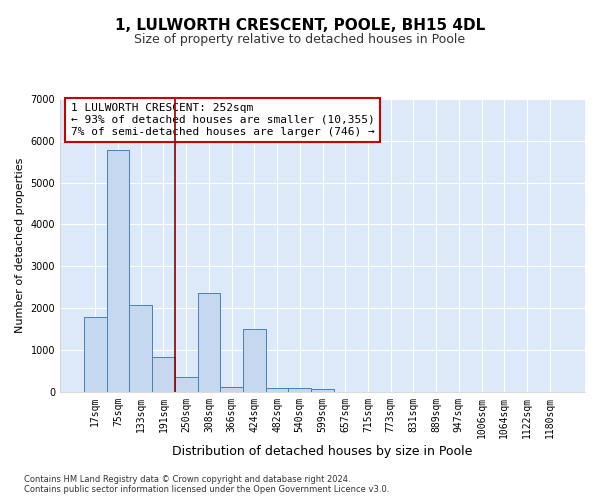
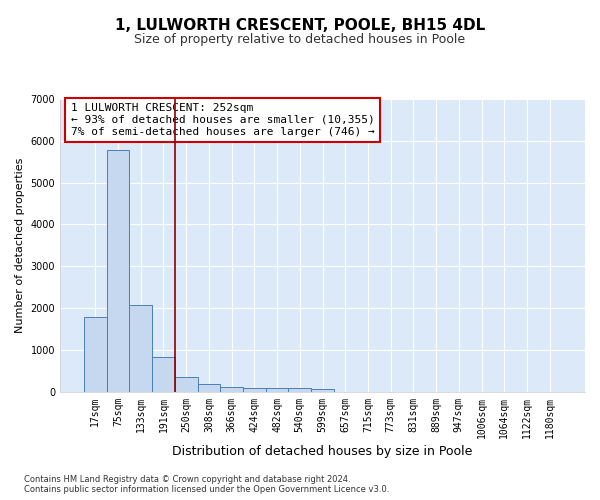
308sqm: 2350 -> 190
424sqm: 1500 -> 100
